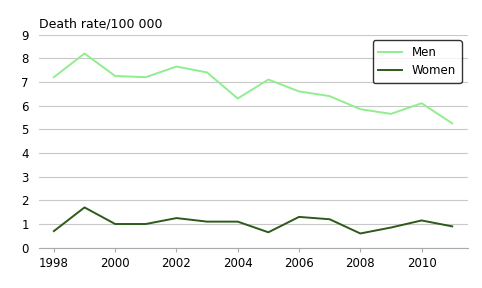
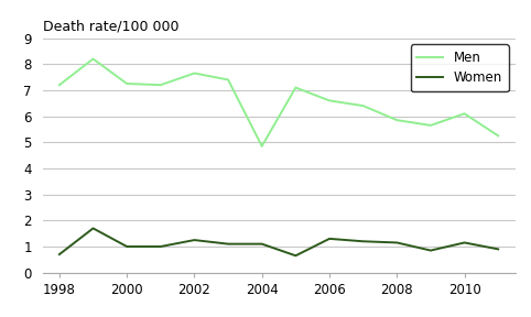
Men/2004: 6.30 -> 4.85
Women/2008: 0.60 -> 1.15
